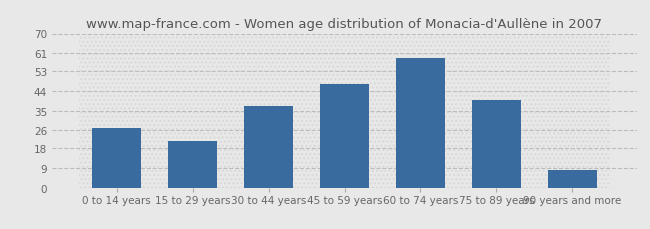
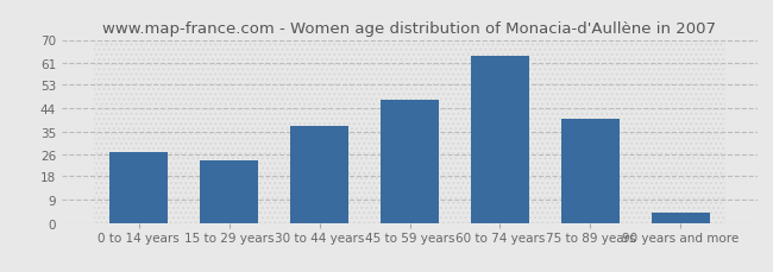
15 to 29 years: 21 -> 24
60 to 74 years: 59 -> 64
90 years and more: 8 -> 4
